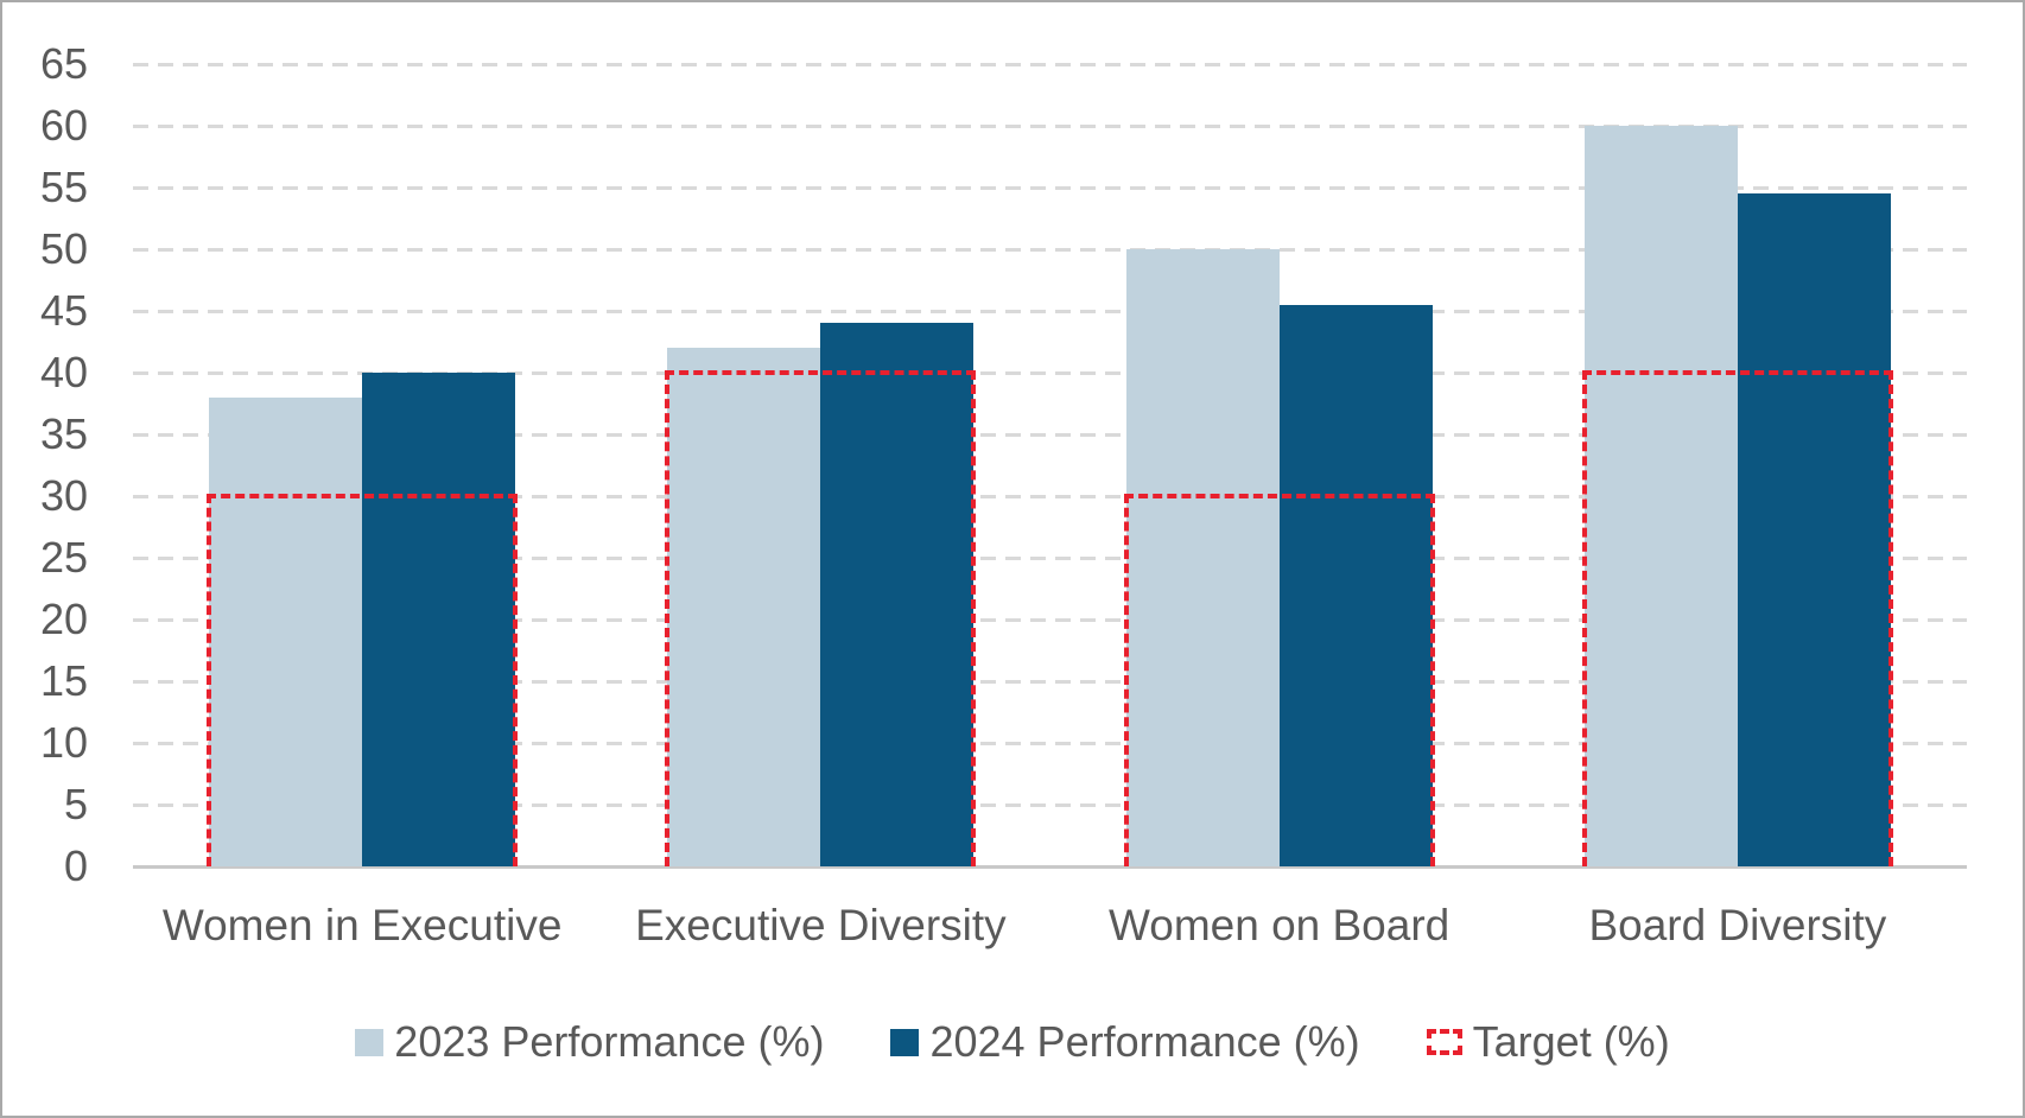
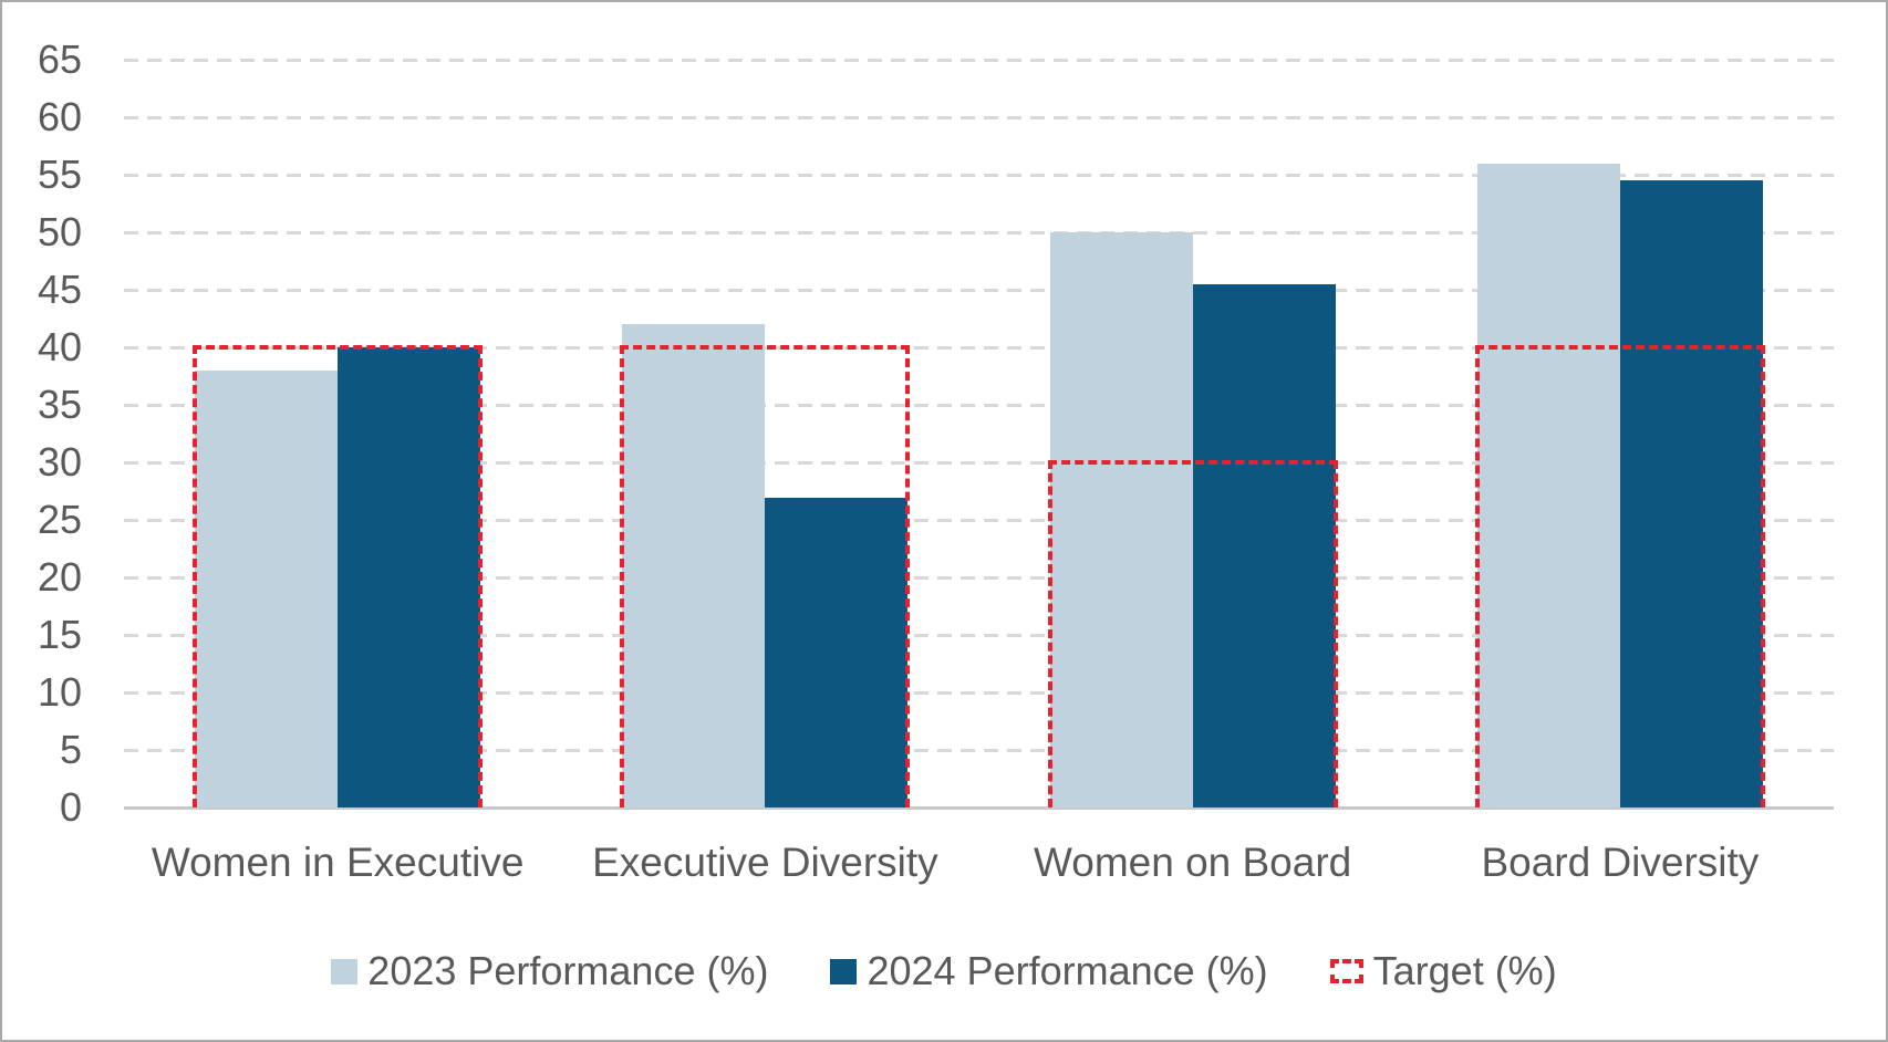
Target (%)/Women in Executive: 30 -> 40
2024 Performance (%)/Executive Diversity: 44.0 -> 26.9
2023 Performance (%)/Board Diversity: 60 -> 56
